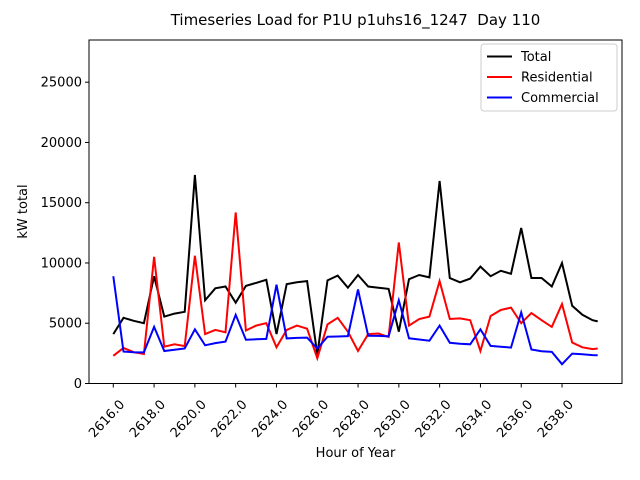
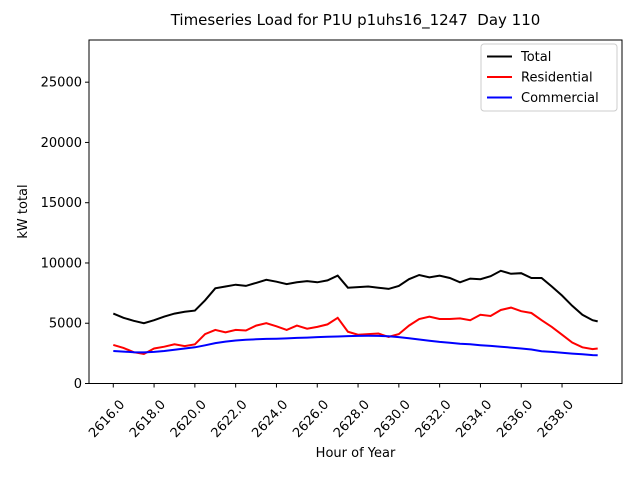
Total/2616.0: 4100 -> 5800
Residential/2616.0: 2300 -> 3200
Commercial/2616.0: 8900 -> 2700
Total/2618.0: 8900 -> 5200
Residential/2618.0: 10500 -> 2900
Commercial/2618.0: 4700 -> 2600
Total/2620.0: 17300 -> 6000
Residential/2620.0: 10600 -> 3200
Commercial/2620.0: 4500 -> 3000
Total/2622.0: 6700 -> 8200
Residential/2622.0: 14200 -> 4400
Commercial/2622.0: 5700 -> 3600
Total/2624.0: 4100 -> 8400
Residential/2624.0: 3000 -> 4800
Commercial/2624.0: 8200 -> 3700
Total/2626.0: 2400 -> 8400
Residential/2626.0: 2100 -> 4700
Commercial/2626.0: 2900 -> 3800
Total/2628.0: 9000 -> 8000
Residential/2628.0: 2700 -> 4000
Commercial/2628.0: 7800 -> 4000
Total/2630.0: 4300 -> 8100
Residential/2630.0: 11700 -> 4100
Commercial/2630.0: 6900 -> 3800
Total/2632.0: 16800 -> 9000
Residential/2632.0: 8500 -> 5400
Commercial/2632.0: 4800 -> 3400
Total/2634.0: 9700 -> 8600
Residential/2634.0: 2700 -> 5700
Commercial/2634.0: 4500 -> 3200
Total/2636.0: 12900 -> 9200
Residential/2636.0: 5000 -> 6000
Commercial/2636.0: 5900 -> 2900
Total/2638.0: 10000 -> 7300
Residential/2638.0: 6600 -> 4000
Commercial/2638.0: 1600 -> 2600
